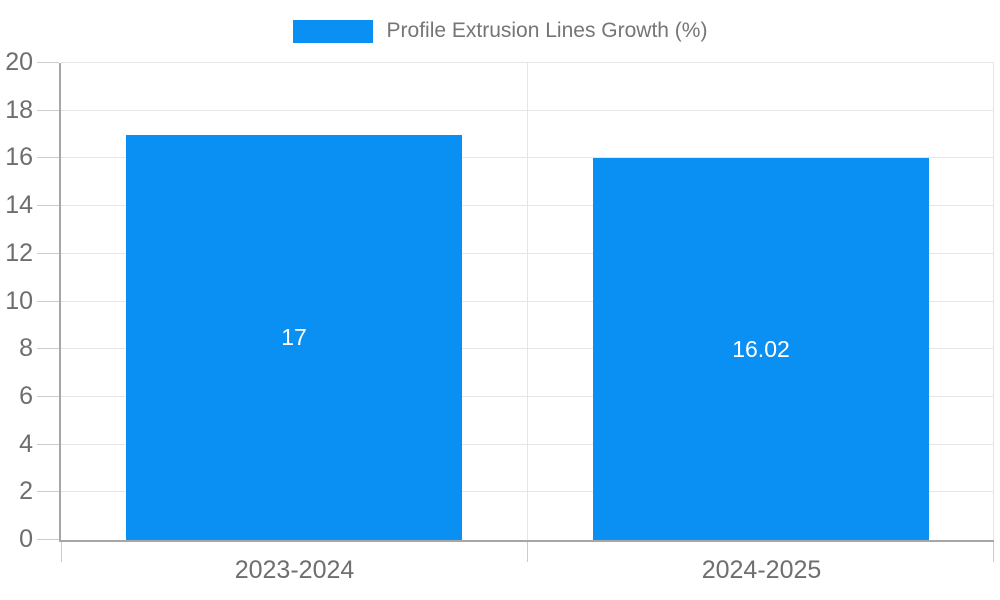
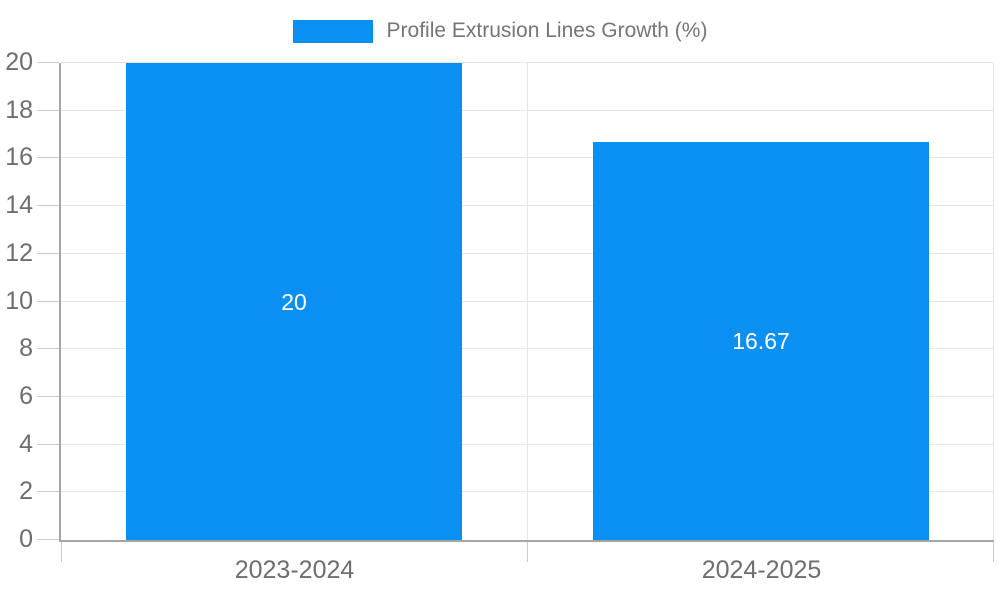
2023-2024: 17 -> 20
2024-2025: 16.02 -> 16.67
